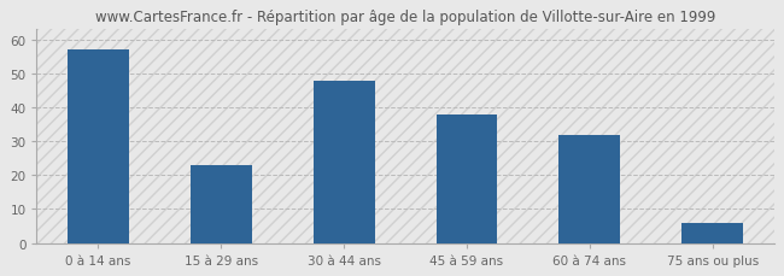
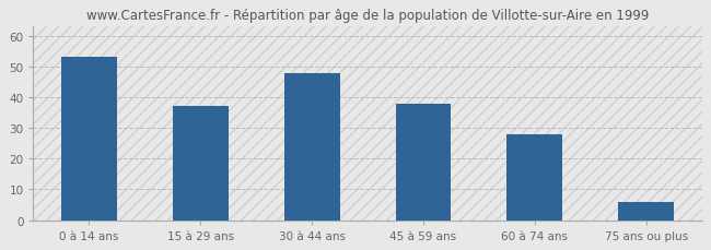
0 à 14 ans: 57 -> 53
15 à 29 ans: 23 -> 37
60 à 74 ans: 32 -> 28
